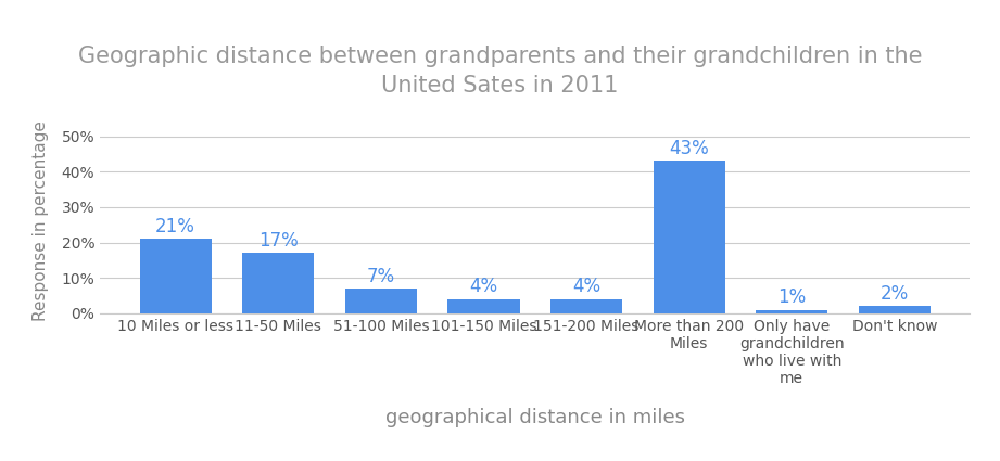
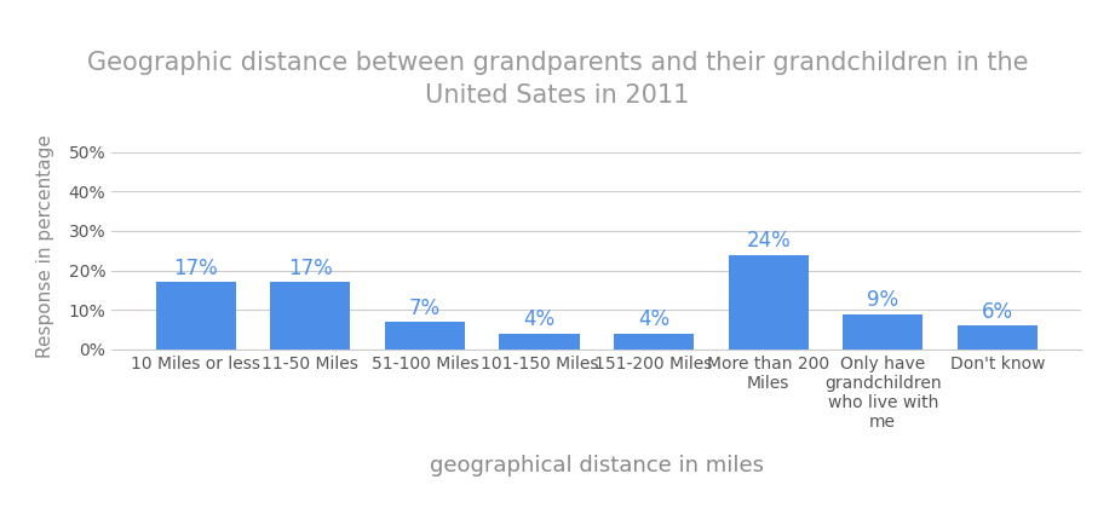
10 Miles or less: 21% -> 17%
More than 200 Miles: 43% -> 24%
Only have grandchildren who live with me: 1% -> 9%
Don't know: 2% -> 6%
